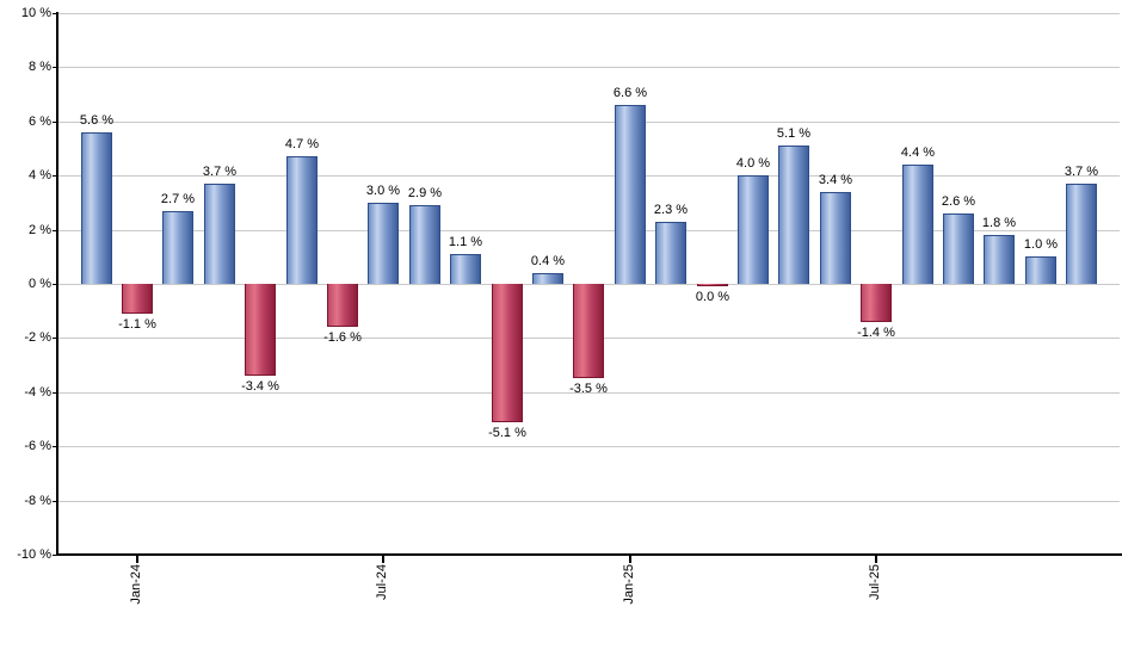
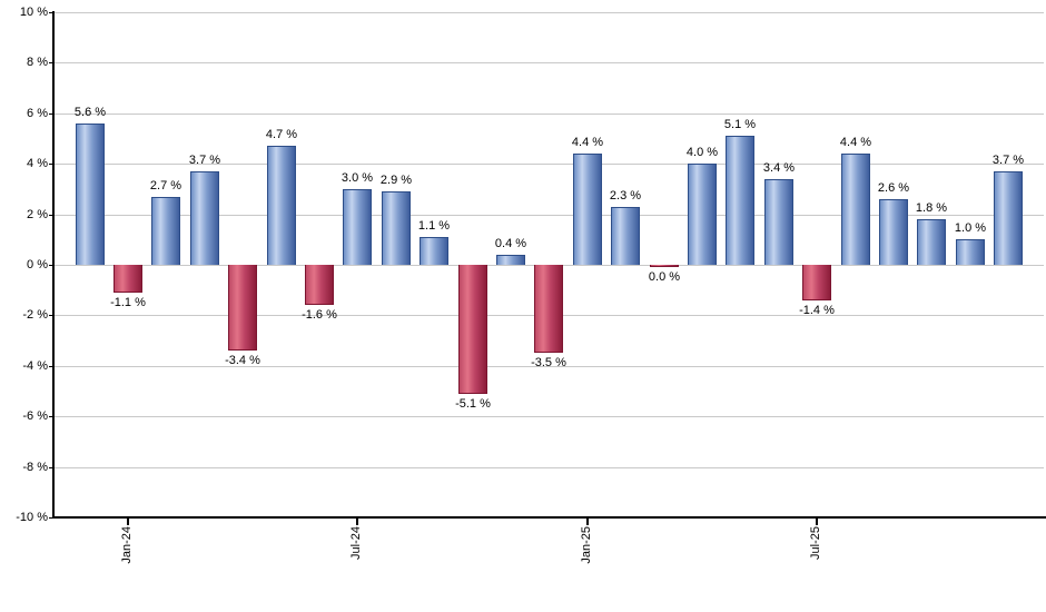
Jan-25: 6.6 -> 4.4
